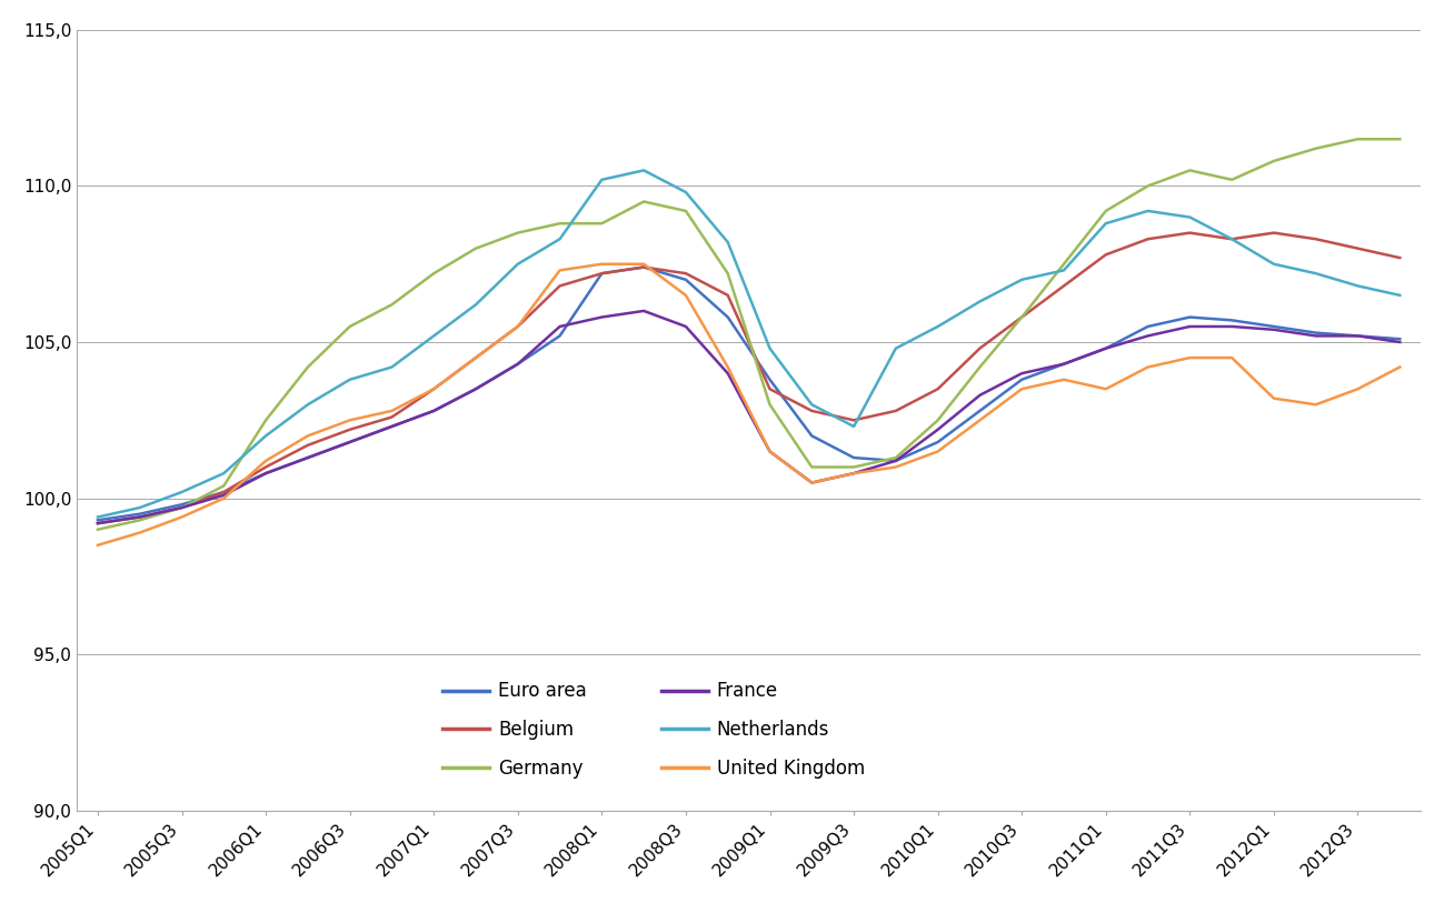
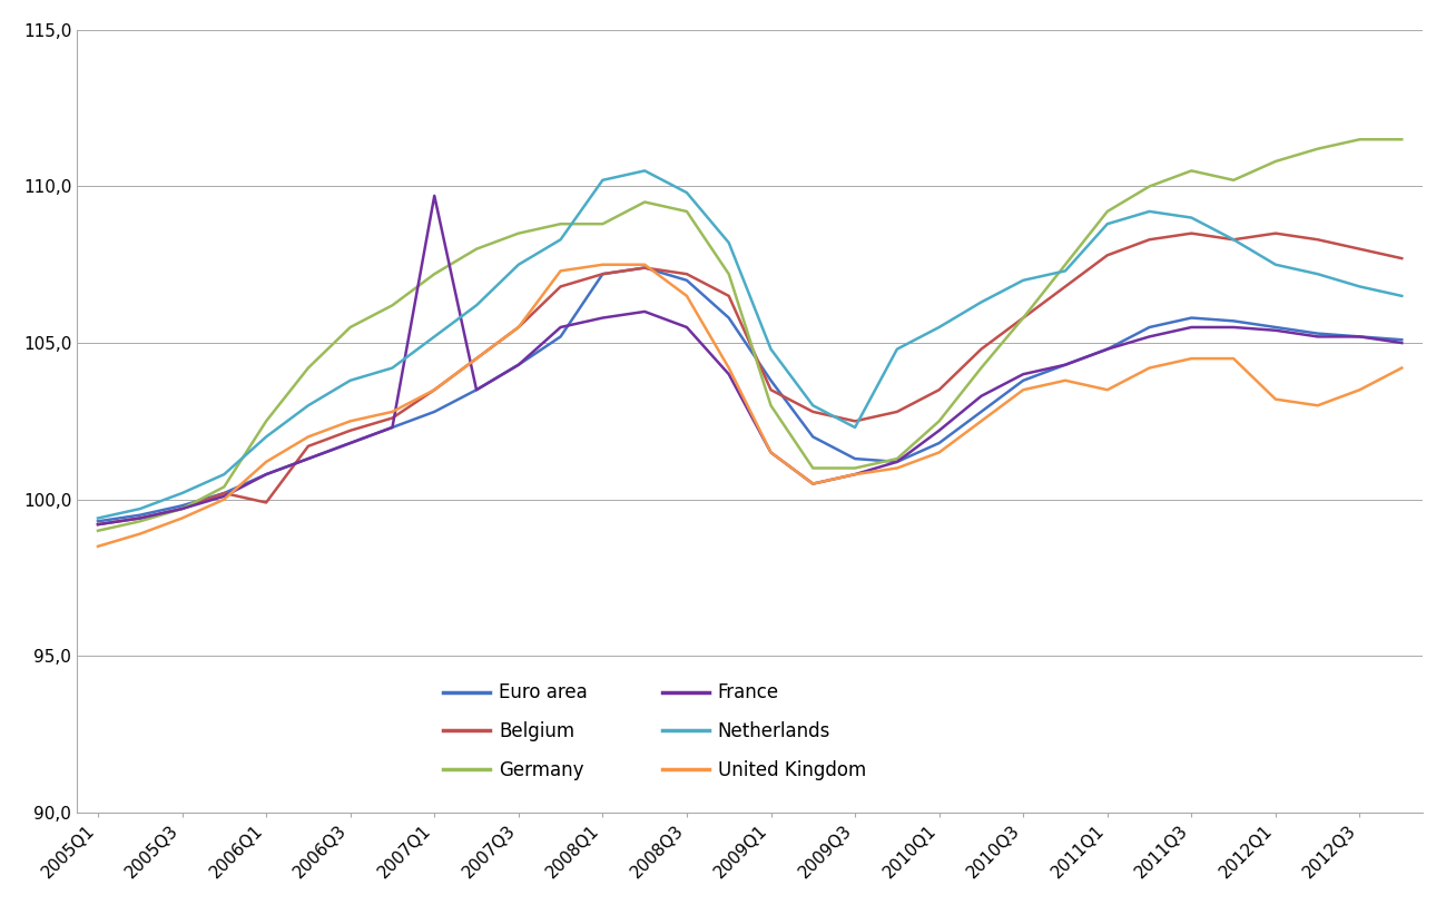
Belgium/2006Q1: 101,0 -> 99,9
France/2007Q1: 102,8 -> 109,7
